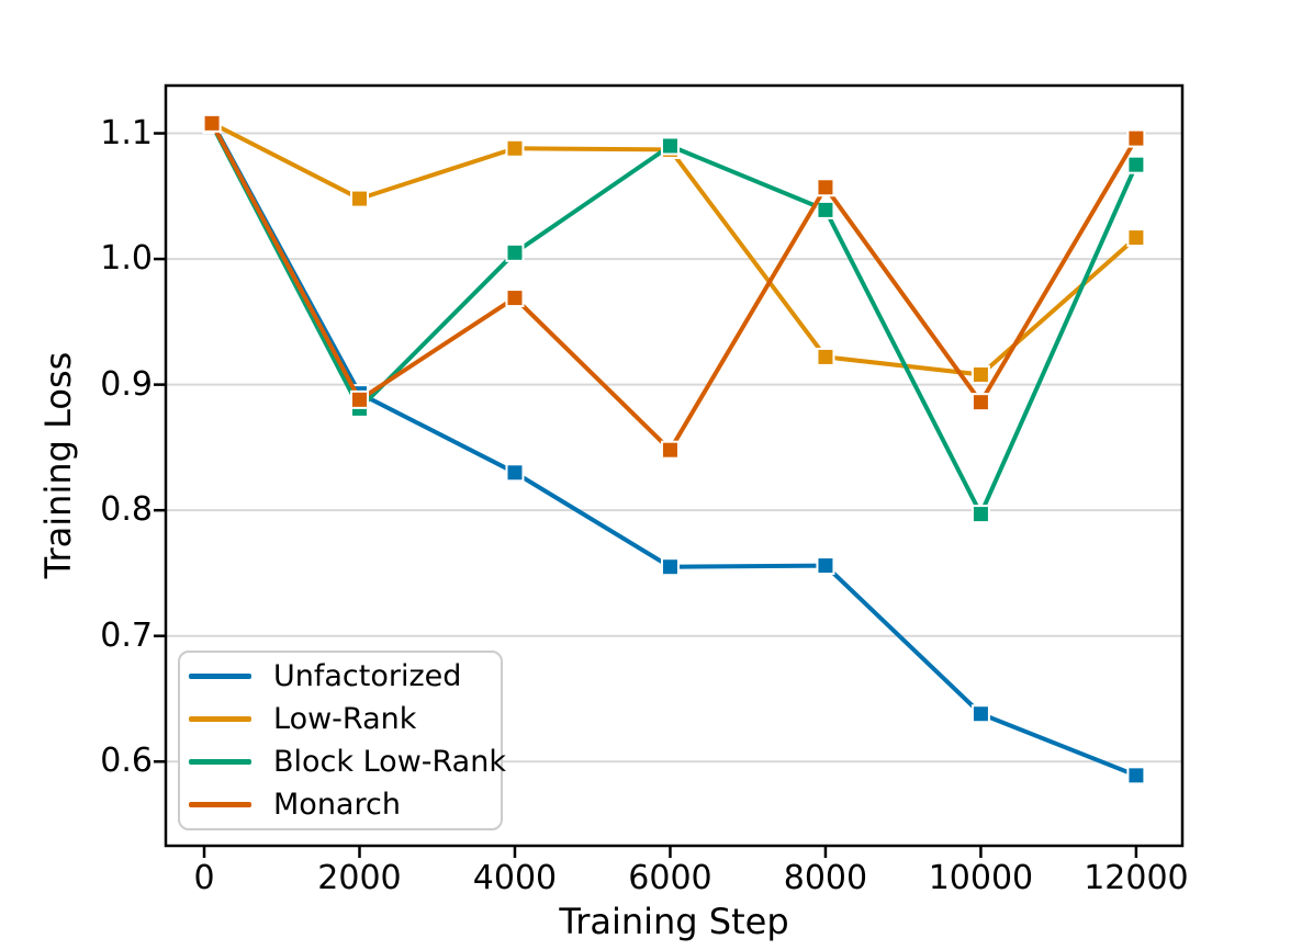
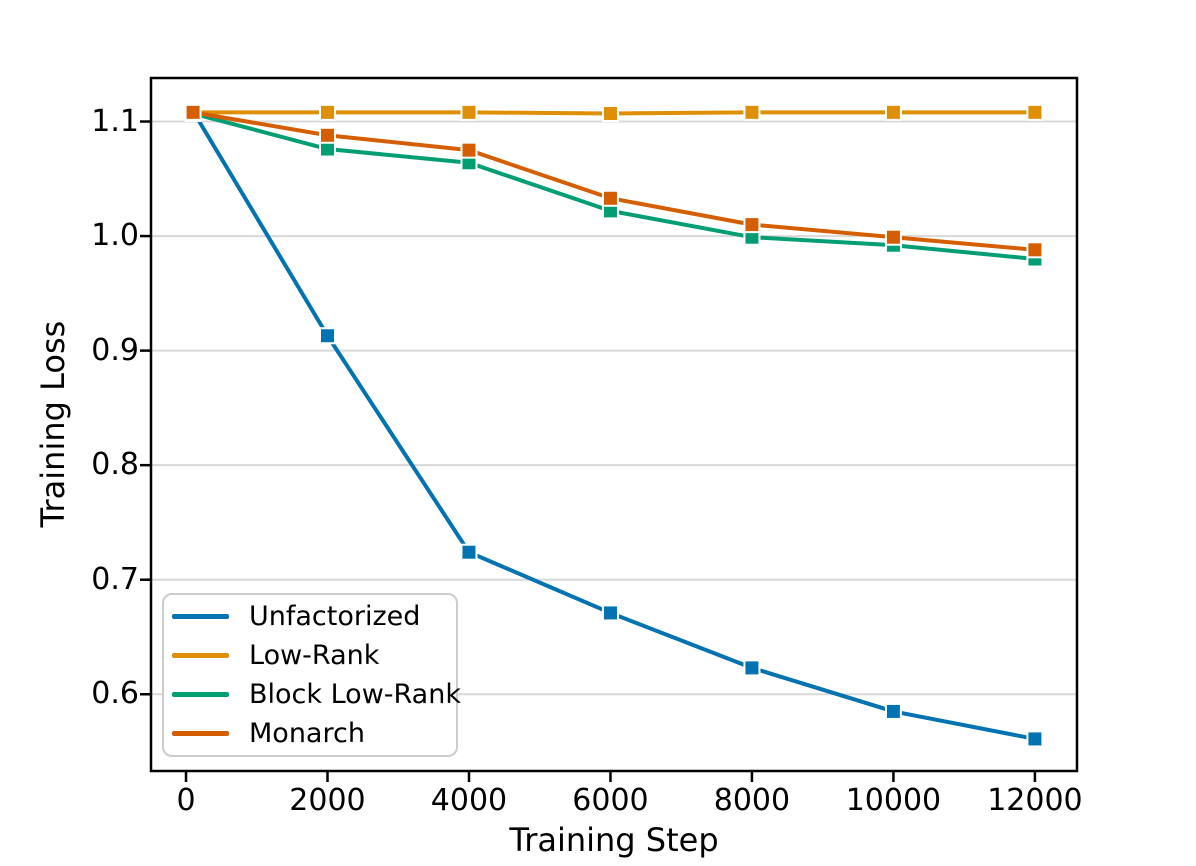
Unfactorized/2000: 0.893 -> 0.913
Low-Rank/2000: 1.048 -> 1.108
Block Low-Rank/2000: 0.881 -> 1.076
Monarch/2000: 0.888 -> 1.088
Unfactorized/4000: 0.830 -> 0.724
Low-Rank/4000: 1.088 -> 1.108
Block Low-Rank/4000: 1.005 -> 1.064
Monarch/4000: 0.969 -> 1.075
Unfactorized/6000: 0.755 -> 0.671
Low-Rank/6000: 1.087 -> 1.107
Block Low-Rank/6000: 1.090 -> 1.022
Monarch/6000: 0.848 -> 1.033
Unfactorized/8000: 0.756 -> 0.623
Low-Rank/8000: 0.922 -> 1.108
Block Low-Rank/8000: 1.039 -> 0.999
Monarch/8000: 1.057 -> 1.010
Unfactorized/10000: 0.638 -> 0.585
Low-Rank/10000: 0.908 -> 1.108
Block Low-Rank/10000: 0.797 -> 0.992
Monarch/10000: 0.886 -> 0.999
Unfactorized/12000: 0.589 -> 0.561
Low-Rank/12000: 1.017 -> 1.108
Block Low-Rank/12000: 1.075 -> 0.980
Monarch/12000: 1.096 -> 0.988
